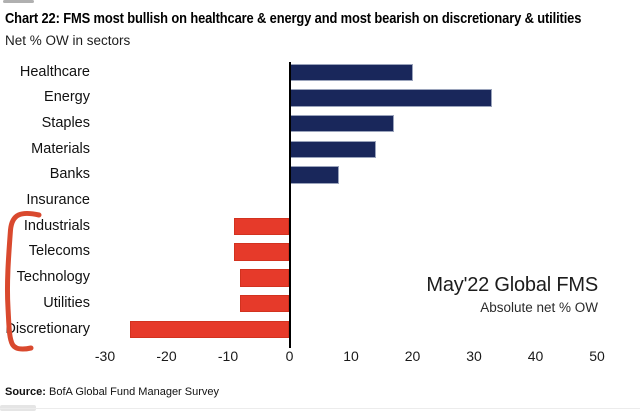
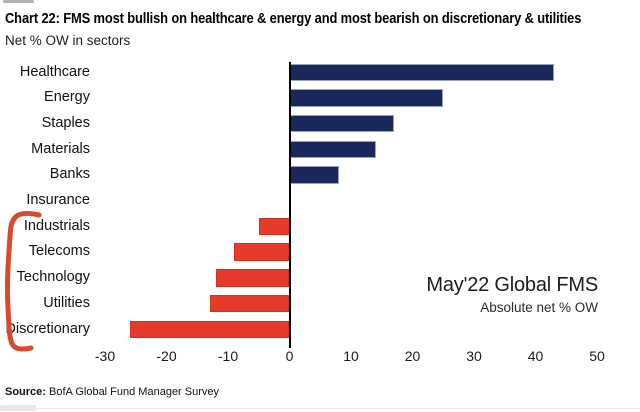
Healthcare: 20 -> 43
Energy: 33 -> 25
Industrials: -9 -> -5
Technology: -8 -> -12
Utilities: -8 -> -13
